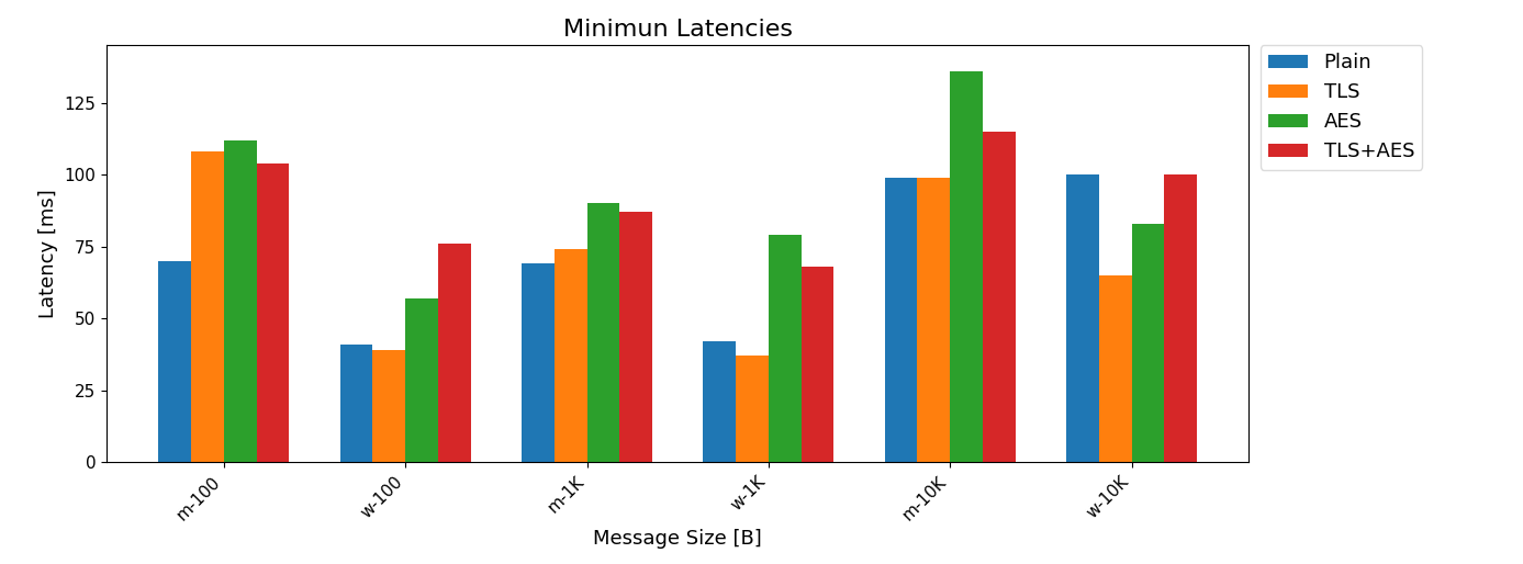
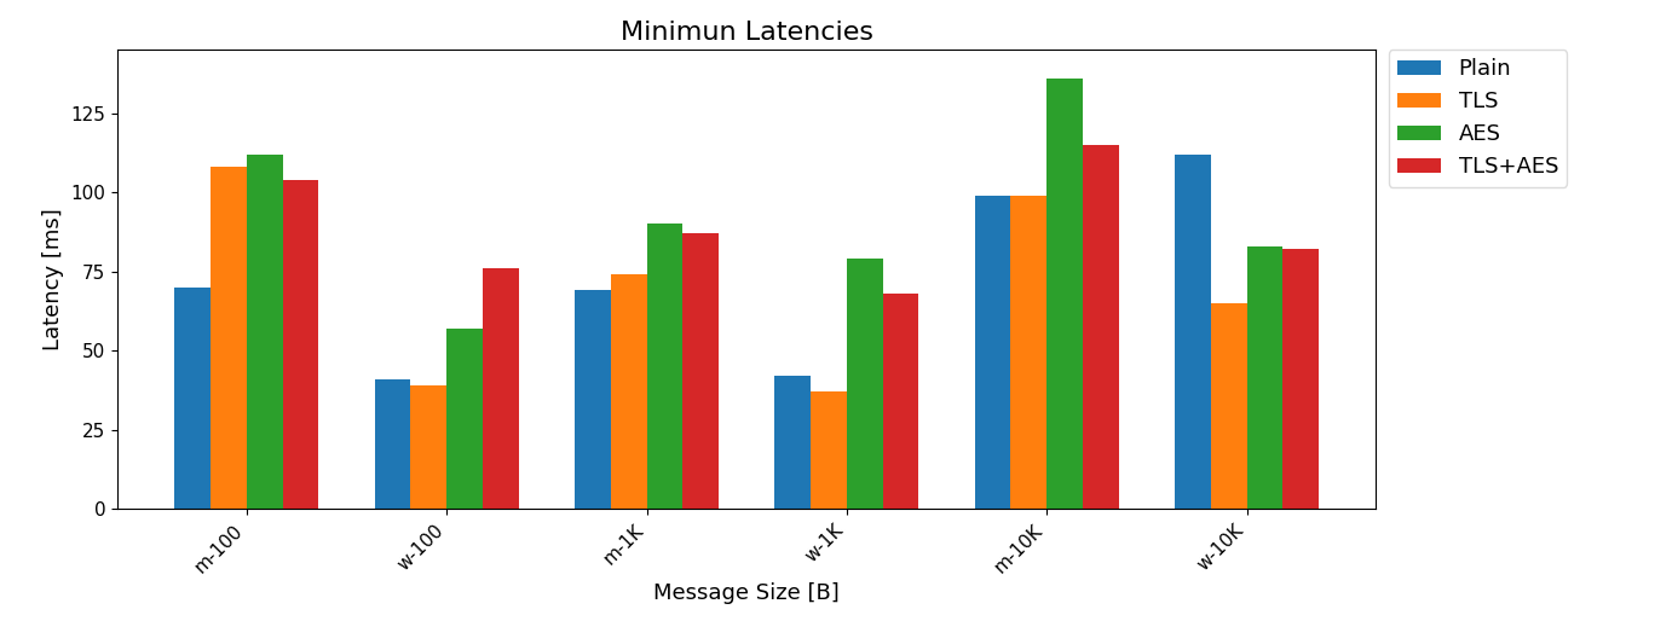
Plain/w-10K: 100 -> 112
TLS+AES/w-10K: 100 -> 82
